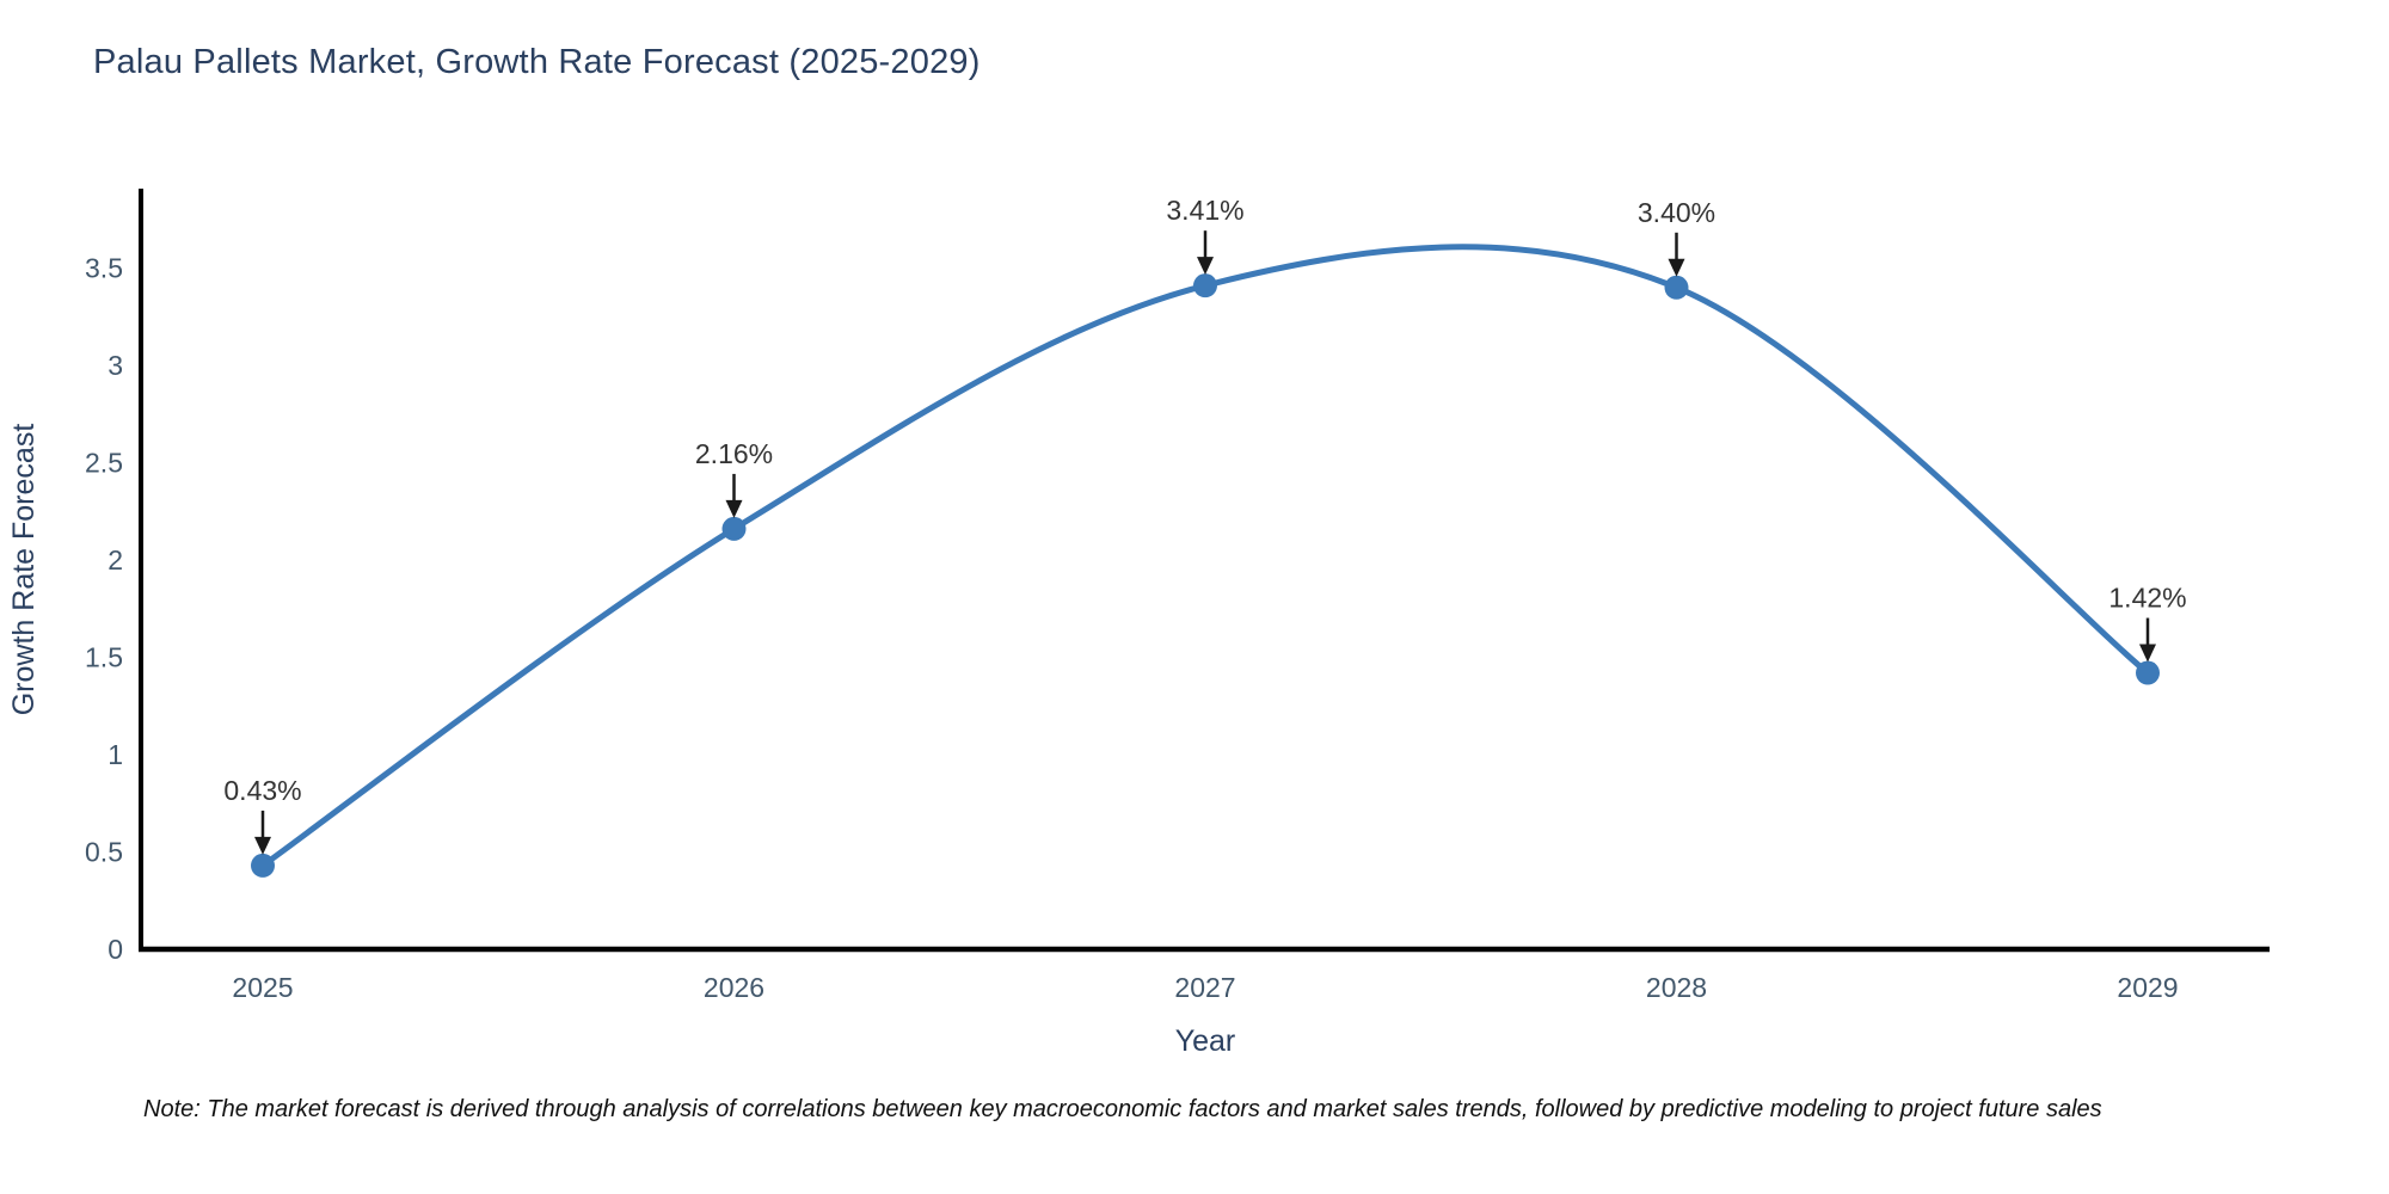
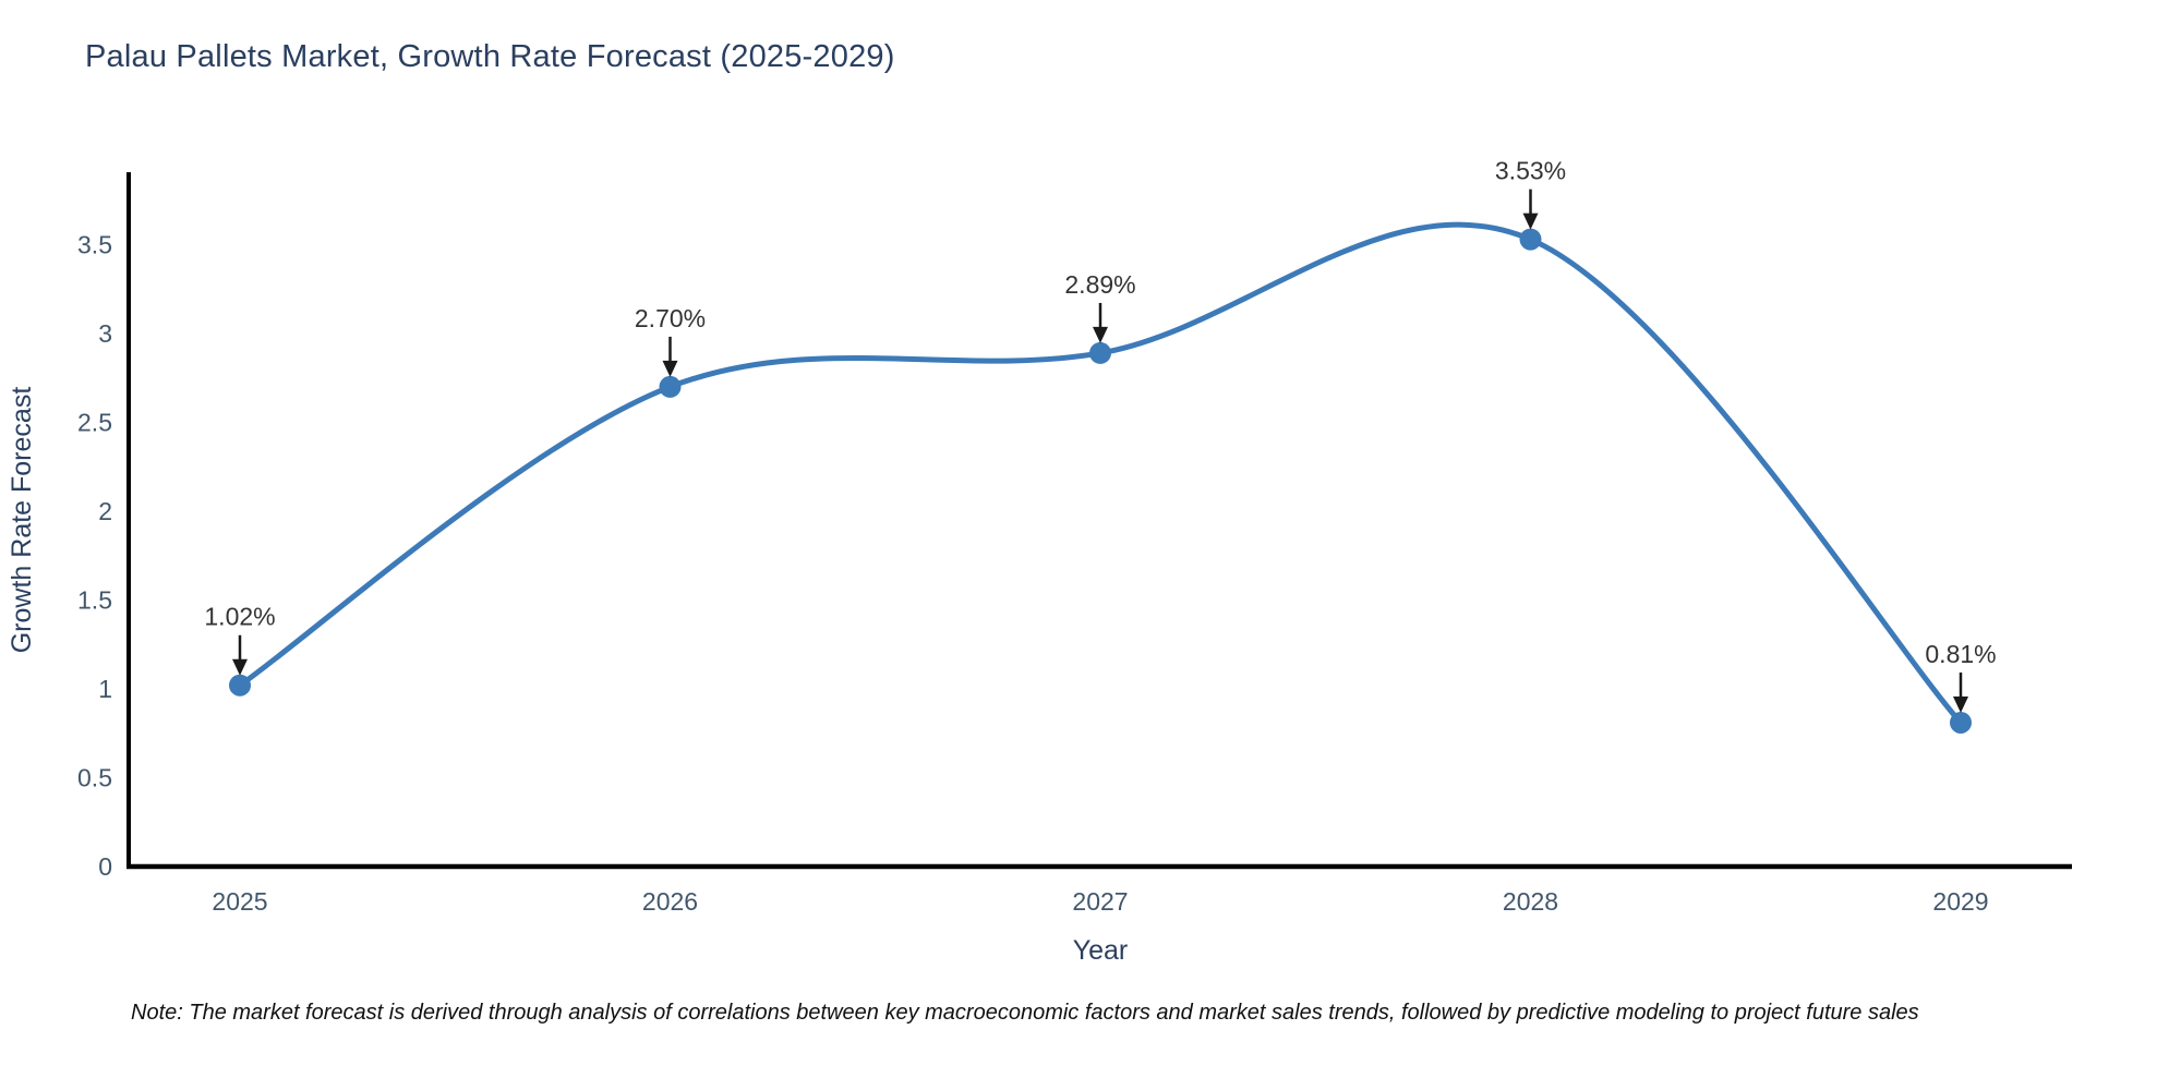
2025: 0.43% -> 1.02%
2026: 2.16% -> 2.70%
2027: 3.41% -> 2.89%
2028: 3.40% -> 3.53%
2029: 1.42% -> 0.81%
